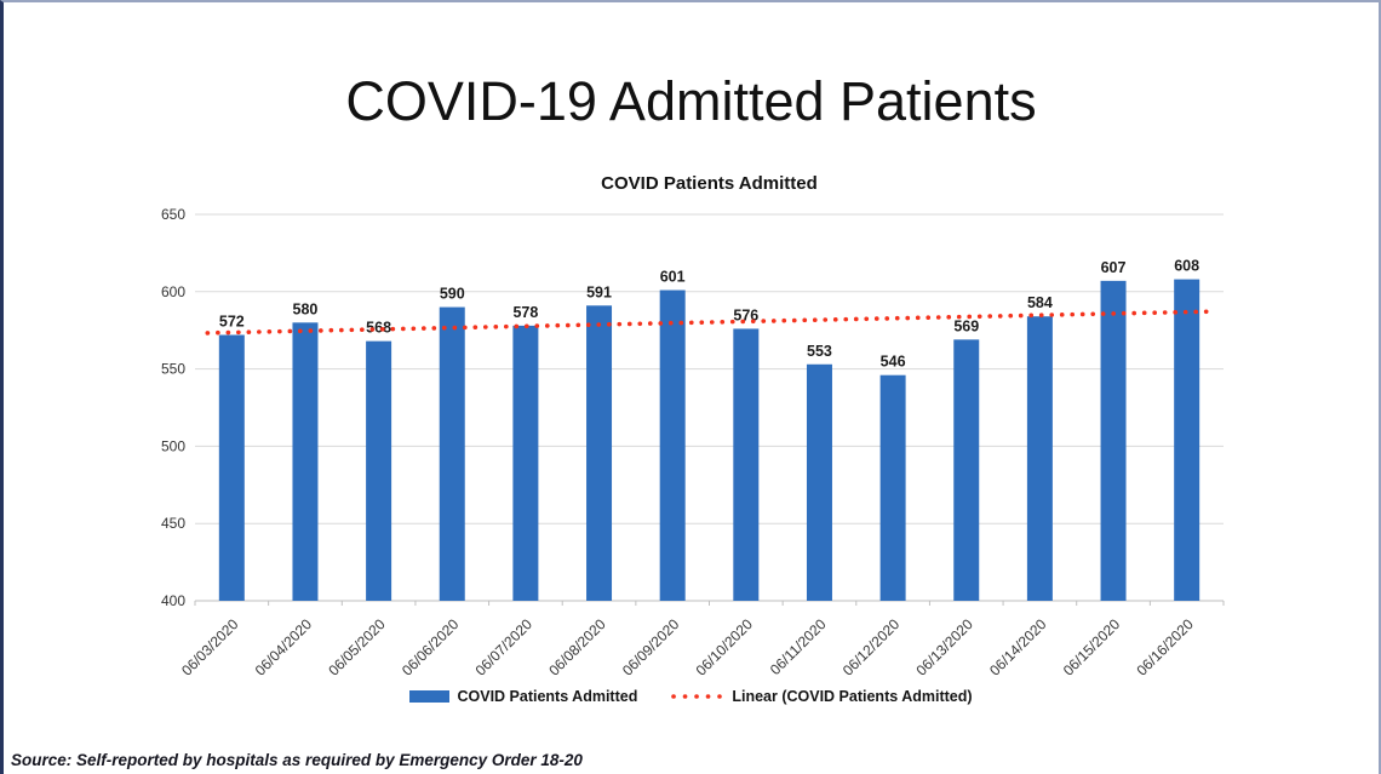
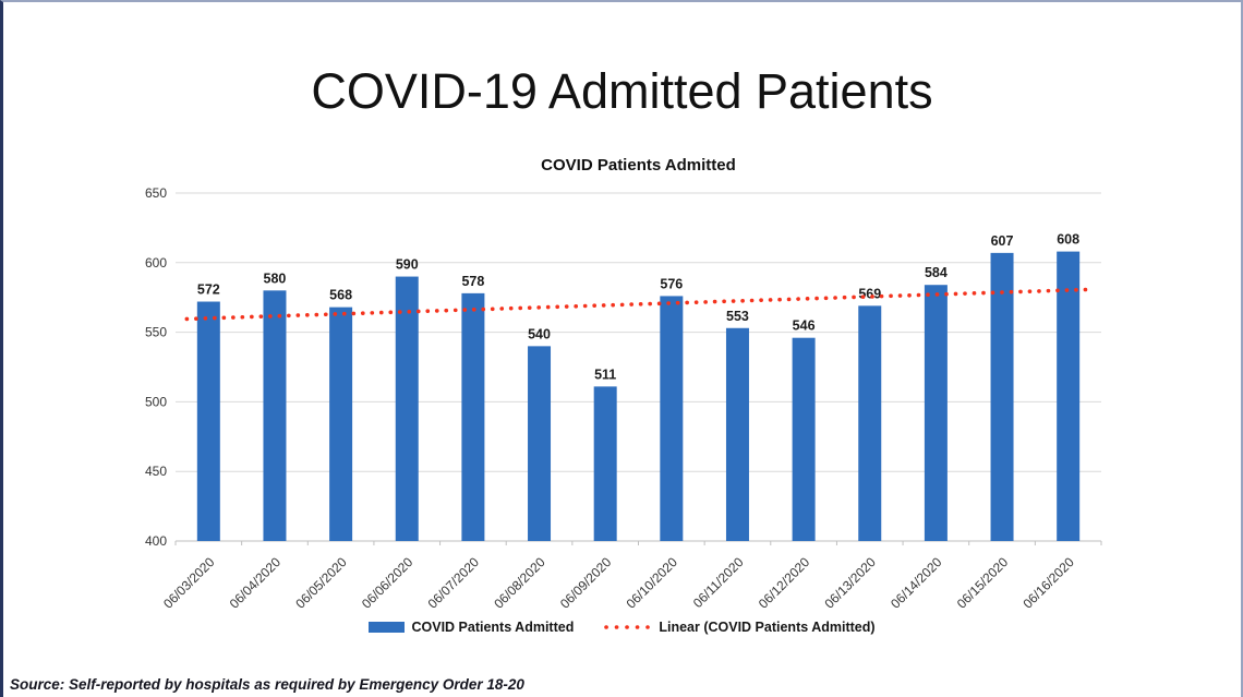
06/08/2020: 591 -> 540
06/09/2020: 601 -> 511
